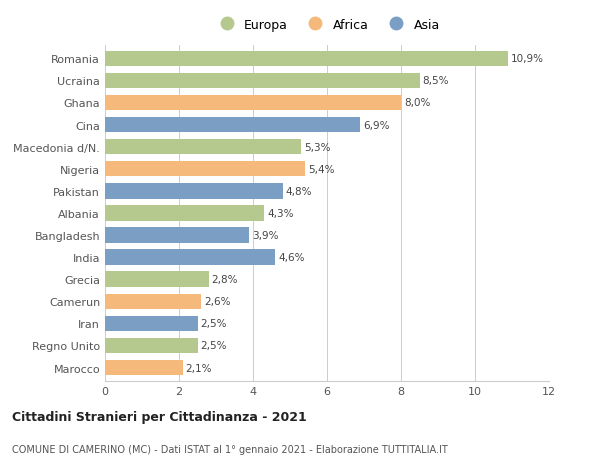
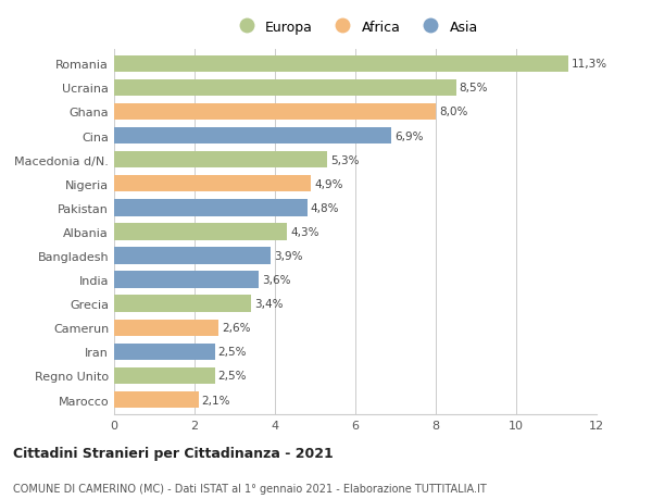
Romania: 10,9% -> 11,3%
Nigeria: 5,4% -> 4,9%
India: 4,6% -> 3,6%
Grecia: 2,8% -> 3,4%
